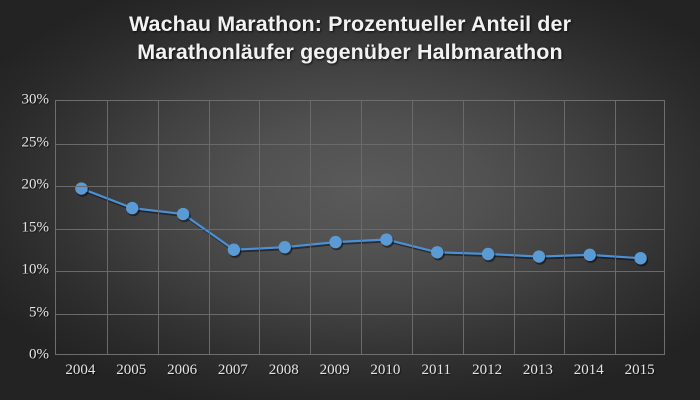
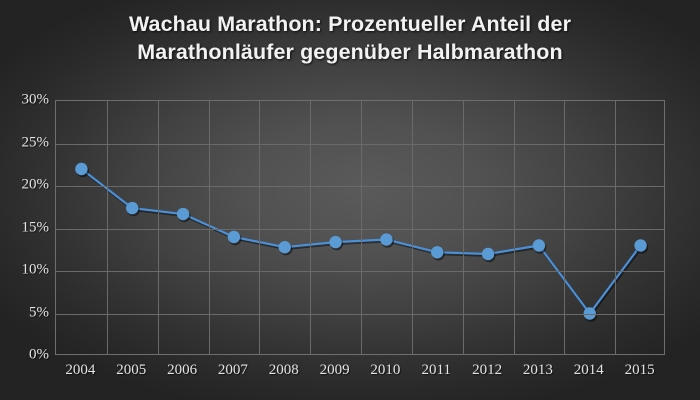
2004: 20% -> 22%
2007: 12% -> 14%
2013: 12% -> 13%
2014: 12% -> 5%
2015: 12% -> 13%
